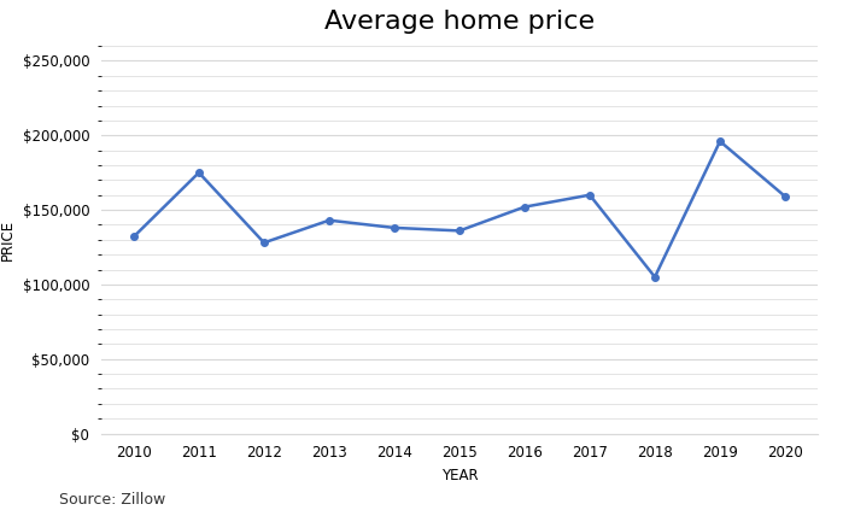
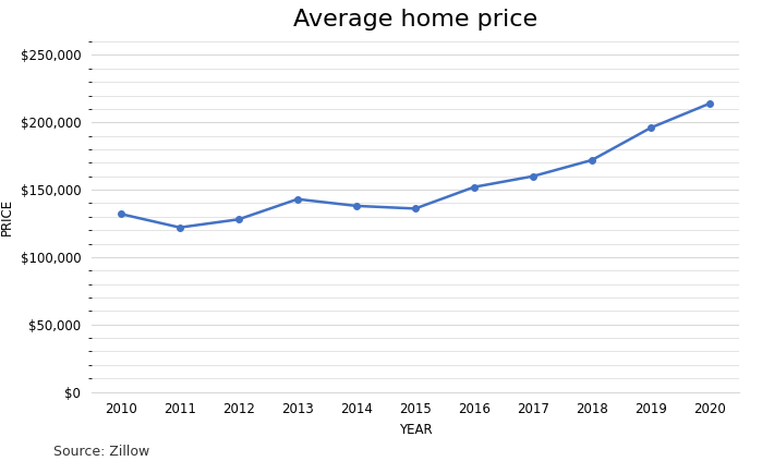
2011: $175,000 -> $122,000
2018: $105,000 -> $172,000
2020: $159,000 -> $214,000
